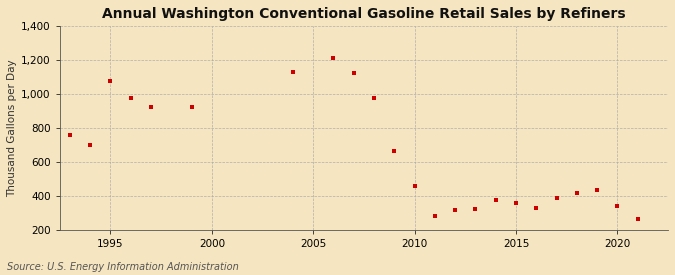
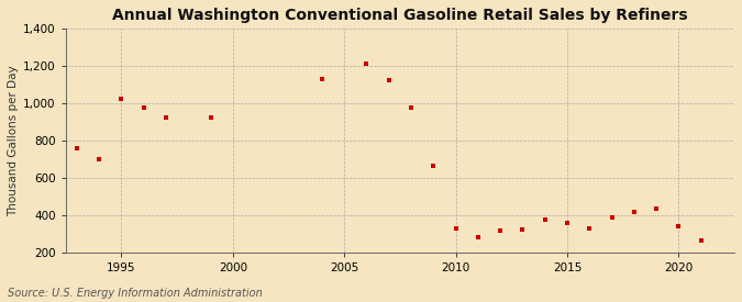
1995: 1,080 -> 1,020
2010: 460 -> 330
